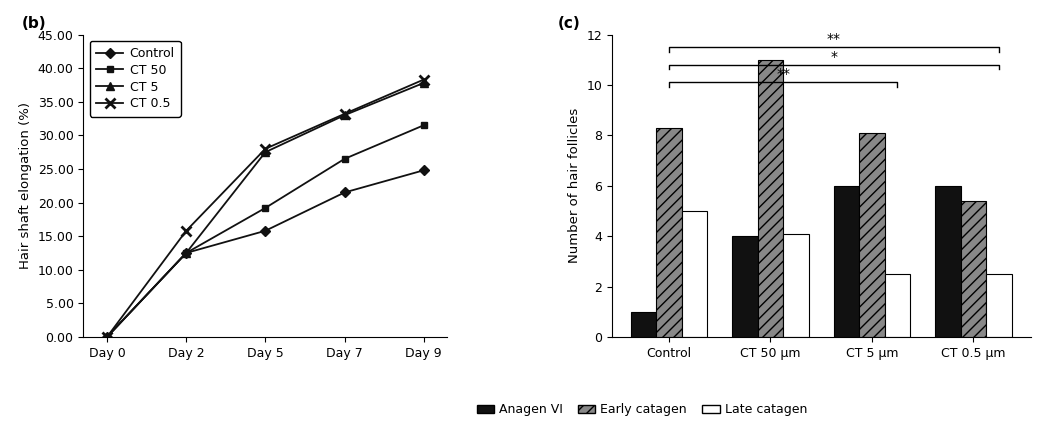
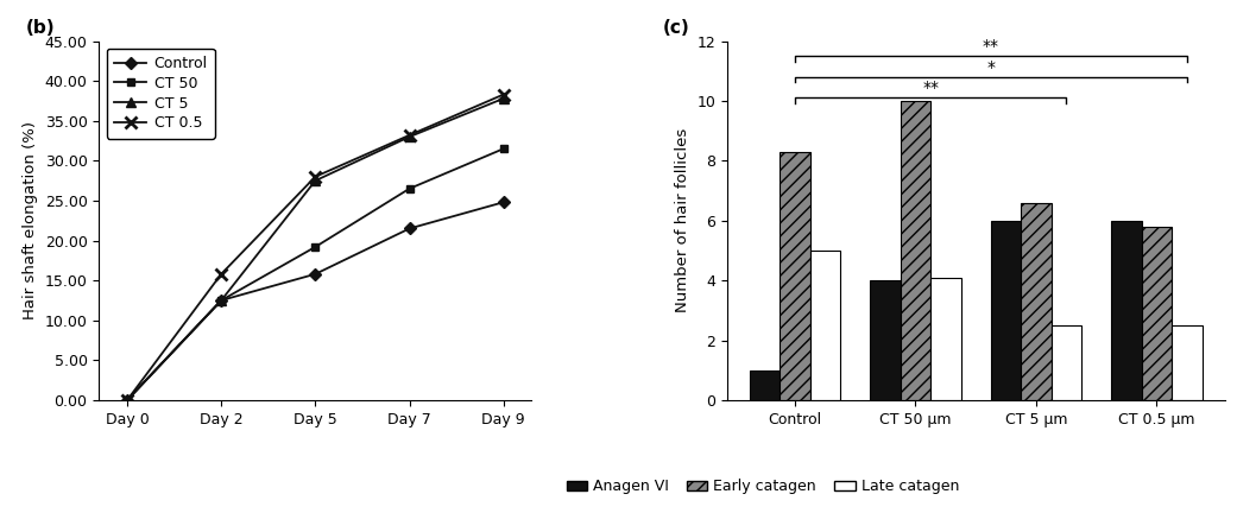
Early catagen/CT 50 μm: 11.0 -> 10.0
Early catagen/CT 5 μm: 8.1 -> 6.6
Early catagen/CT 0.5 μm: 5.4 -> 5.8
